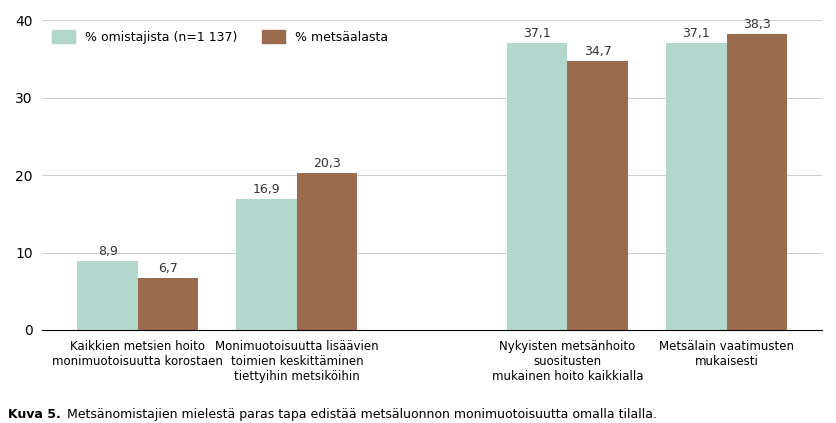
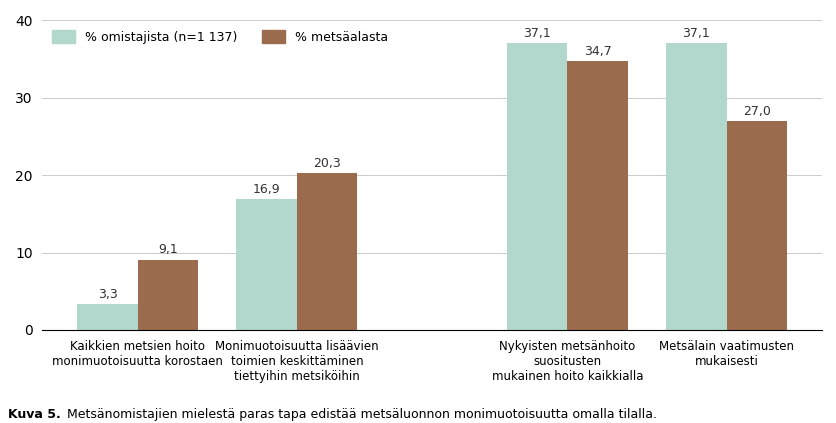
% omistajista (n=1 137)/Kaikkien metsien hoito monimuotoisuutta korostaen: 8,9 -> 3,3
% metsäalasta/Kaikkien metsien hoito monimuotoisuutta korostaen: 6,7 -> 9,1
% metsäalasta/Metsälain vaatimusten mukaisesti: 38,3 -> 27,0
